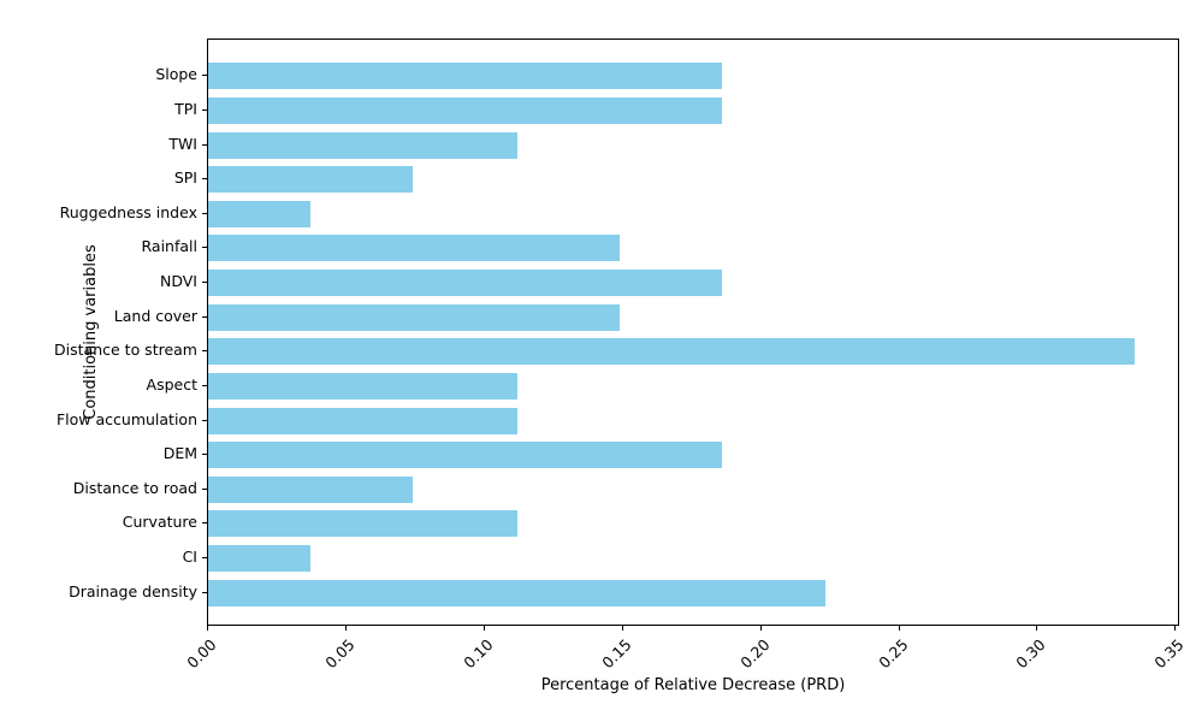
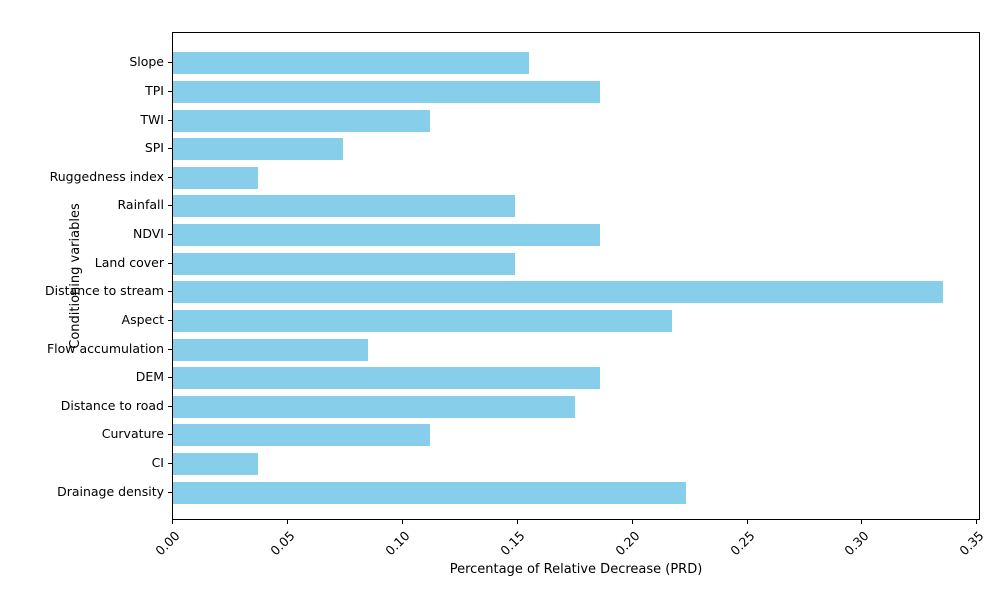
Slope: 0.186 -> 0.155
Aspect: 0.112 -> 0.217
Flow accumulation: 0.112 -> 0.085
Distance to road: 0.074 -> 0.175
